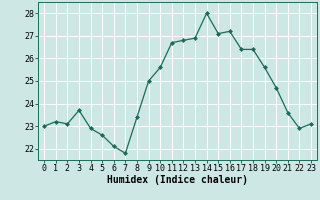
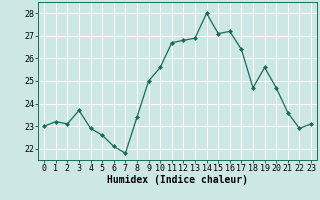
18: 26.4 -> 24.7
